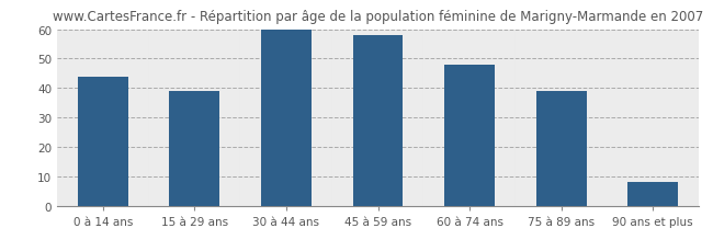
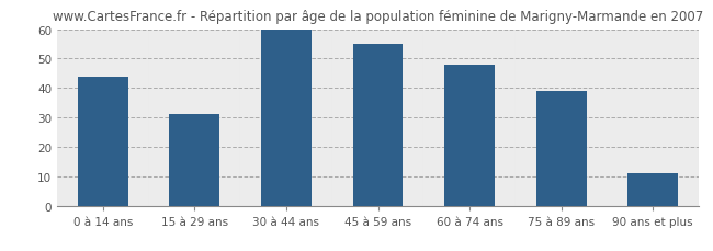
15 à 29 ans: 39 -> 31
45 à 59 ans: 58 -> 55
90 ans et plus: 8 -> 11
